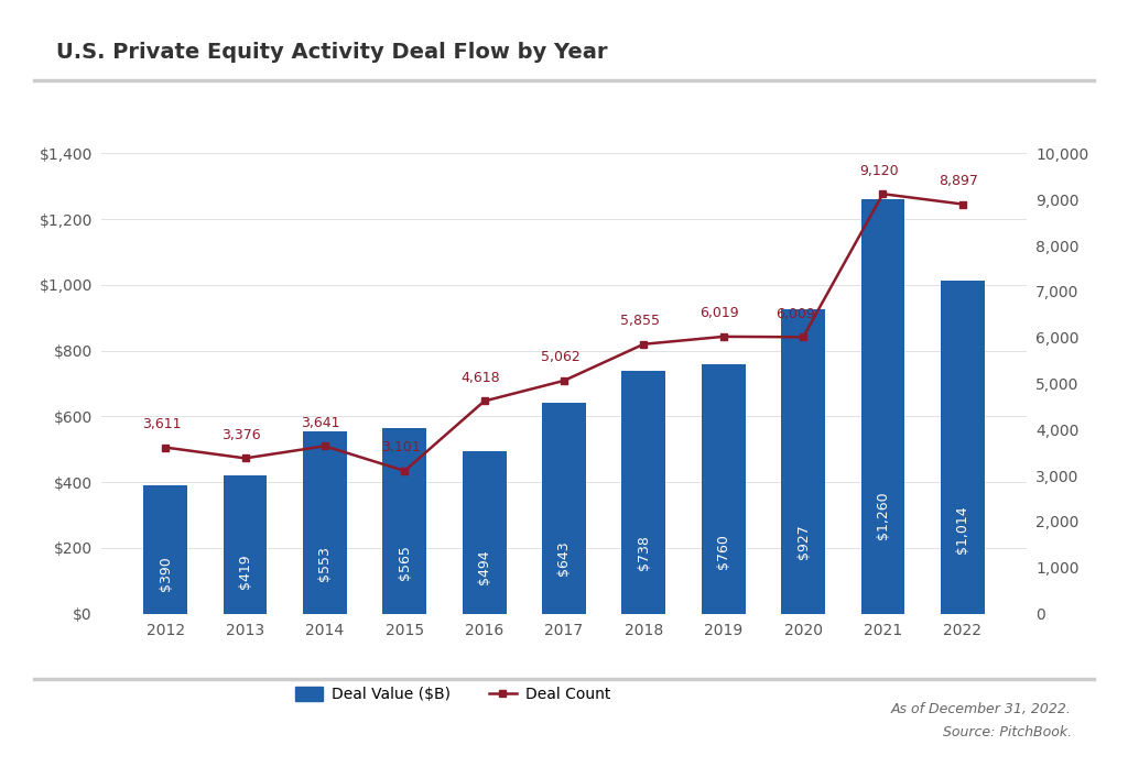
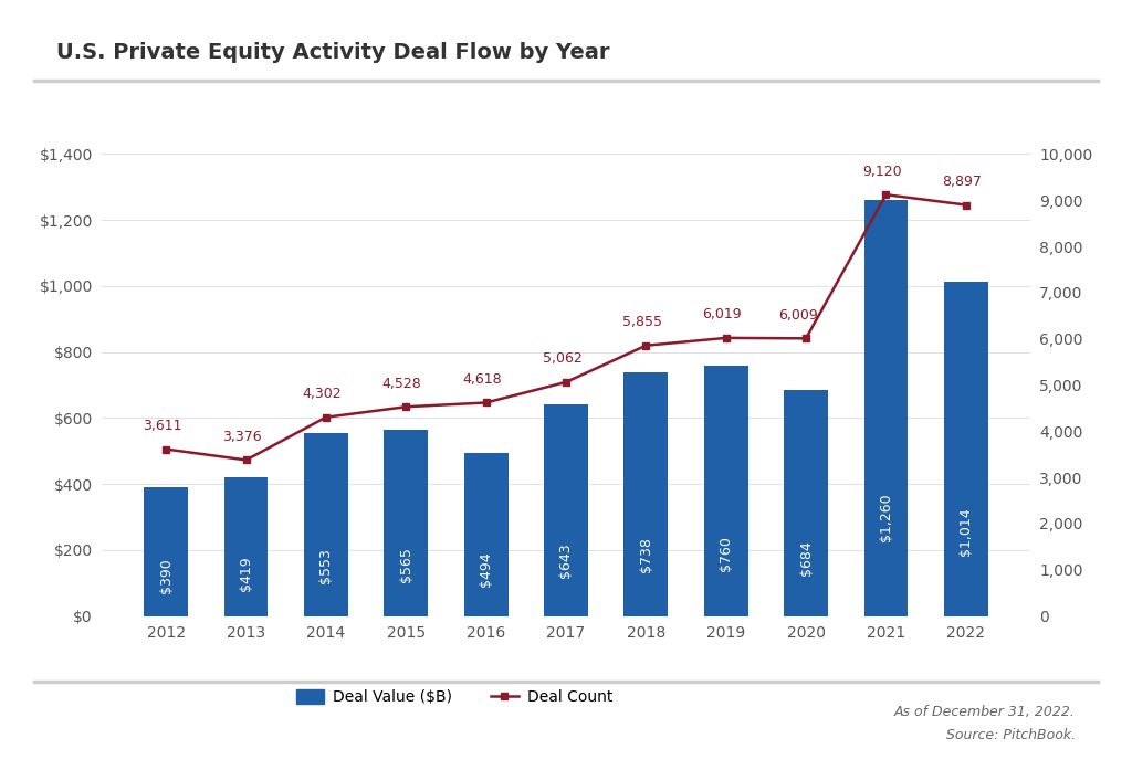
Deal Count/2014: 3,641 -> 4,302
Deal Count/2015: 3,101 -> 4,528
Deal Value ($B)/2020: $927 -> $684
